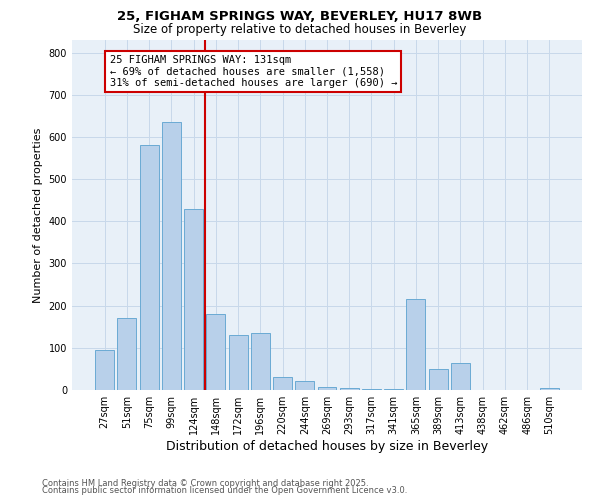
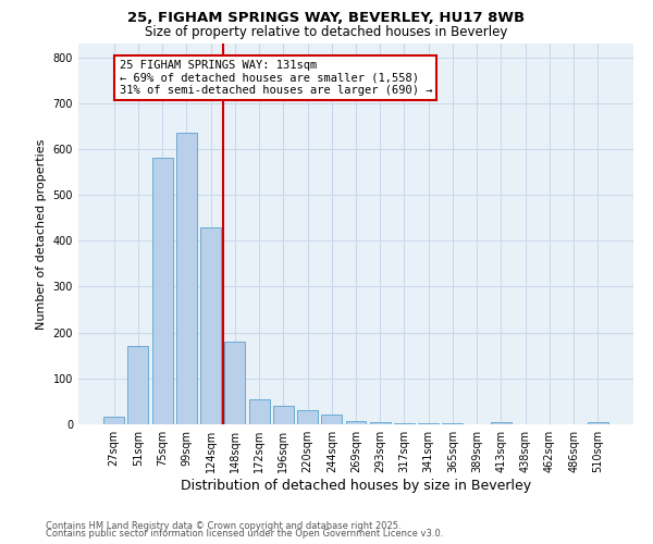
27sqm: 95 -> 17
172sqm: 130 -> 55
196sqm: 135 -> 40
365sqm: 215 -> 2
389sqm: 50 -> 1
413sqm: 65 -> 4
